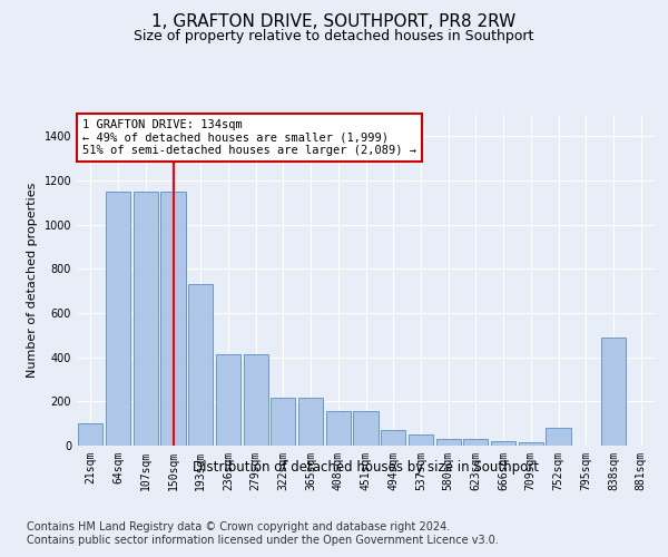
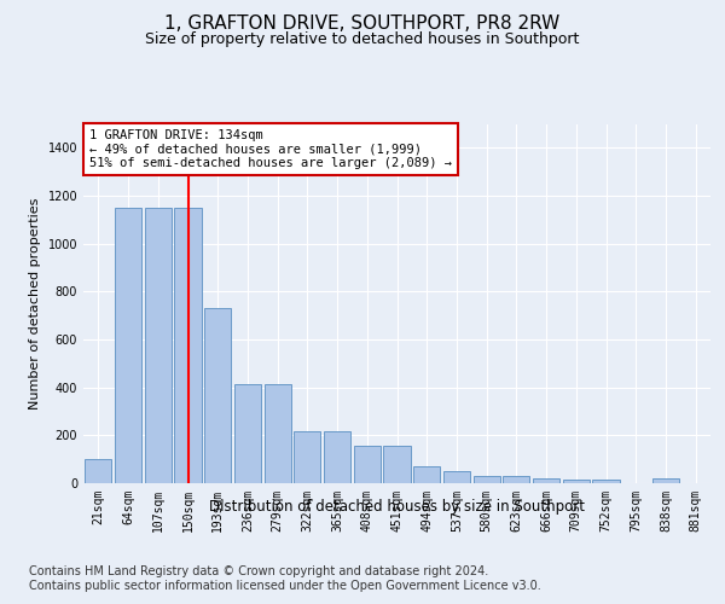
752sqm: 80 -> 20
838sqm: 490 -> 20
